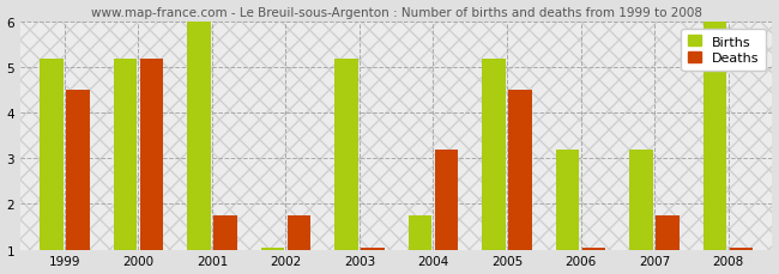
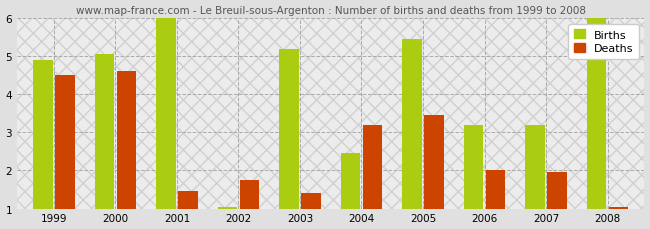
Births/1999: 5.20 -> 4.90
Births/2000: 5.20 -> 5.05
Deaths/2000: 5.20 -> 4.60
Deaths/2001: 1.75 -> 1.45
Deaths/2003: 1.05 -> 1.40
Births/2004: 1.75 -> 2.45
Births/2005: 5.20 -> 5.45
Deaths/2005: 4.50 -> 3.45
Deaths/2006: 1.05 -> 2.00
Deaths/2007: 1.75 -> 1.95
